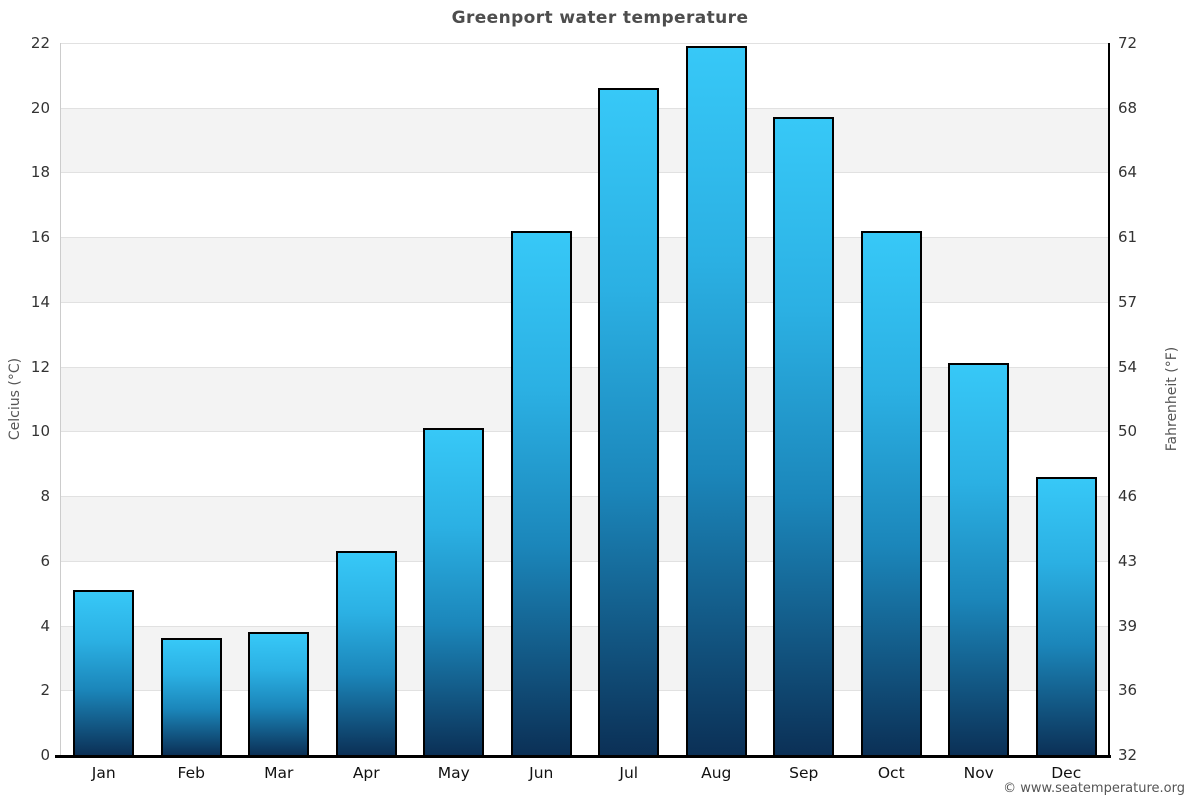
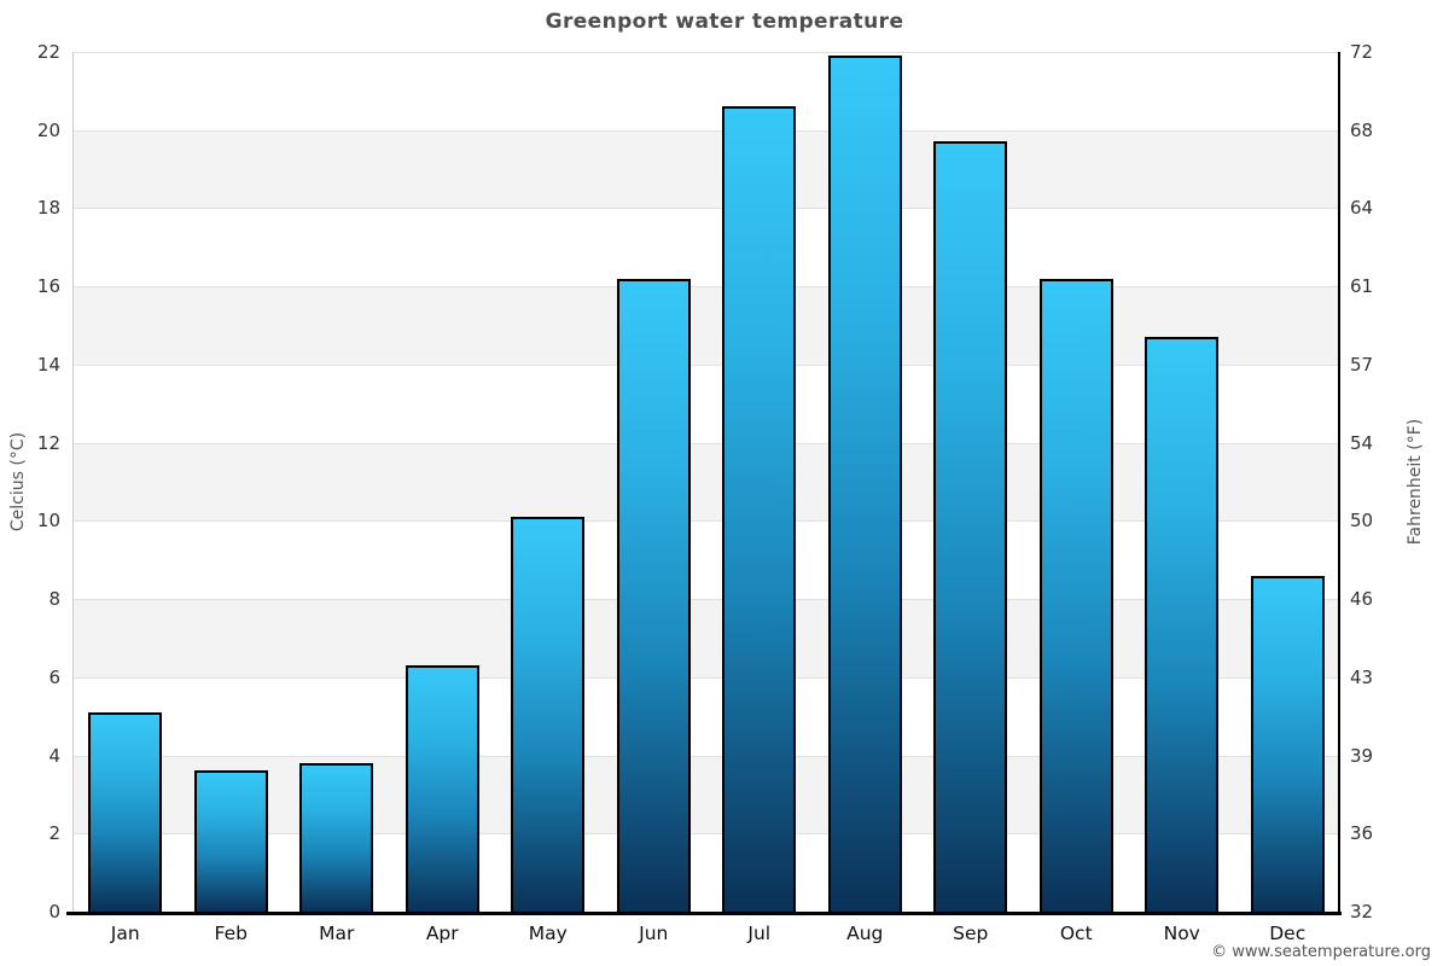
Nov: 12.1 -> 14.7
